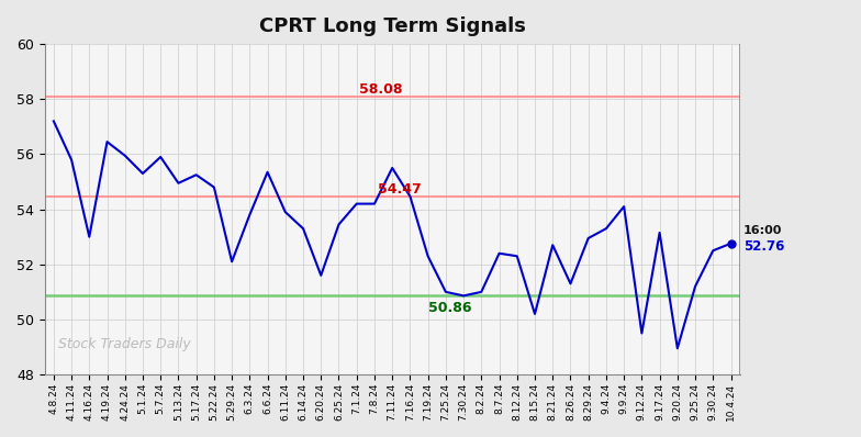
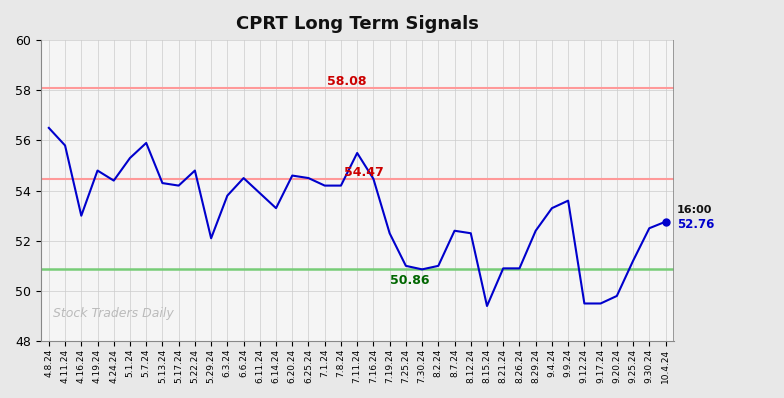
4.8.24: 57.20 -> 56.50
4.19.24: 56.45 -> 54.80
4.24.24: 55.95 -> 54.40
5.13.24: 54.95 -> 54.30
5.17.24: 55.25 -> 54.20
6.6.24: 55.35 -> 54.50
6.20.24: 51.60 -> 54.60
6.25.24: 53.45 -> 54.50
8.15.24: 50.20 -> 49.40
8.21.24: 52.70 -> 50.90
8.26.24: 51.30 -> 50.90
8.29.24: 52.95 -> 52.40
9.9.24: 54.10 -> 53.60
9.17.24: 53.15 -> 49.50
9.20.24: 48.95 -> 49.80
